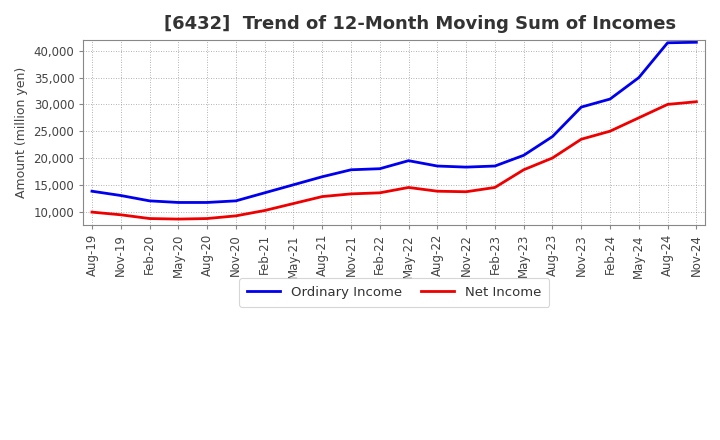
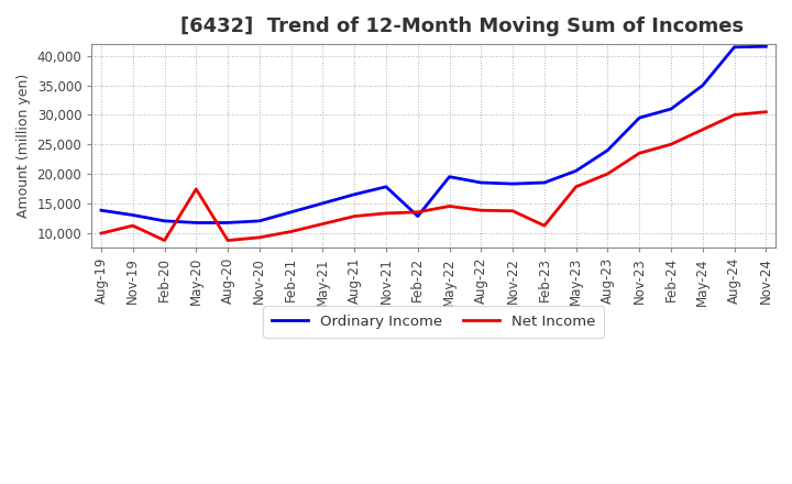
Net Income/Nov-19: 9,400 -> 11,200
Net Income/May-20: 8,600 -> 17,400
Ordinary Income/Feb-22: 18,000 -> 12,800
Net Income/Feb-23: 14,500 -> 11,200
